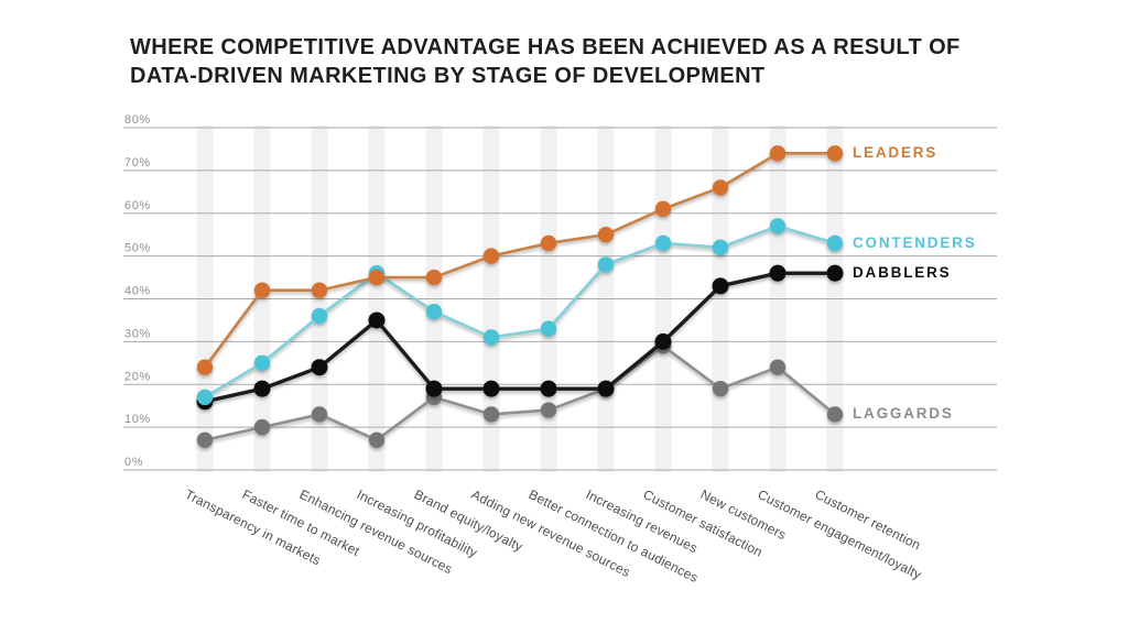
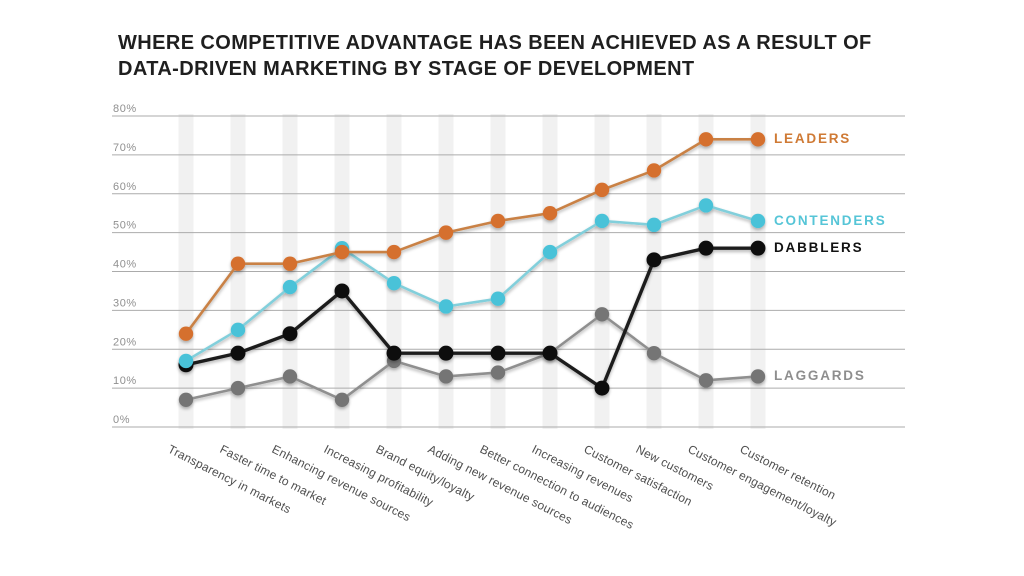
CONTENDERS/Increasing revenues: 48% -> 45%
DABBLERS/Customer satisfaction: 30% -> 10%
LAGGARDS/Customer engagement/loyalty: 24% -> 12%
